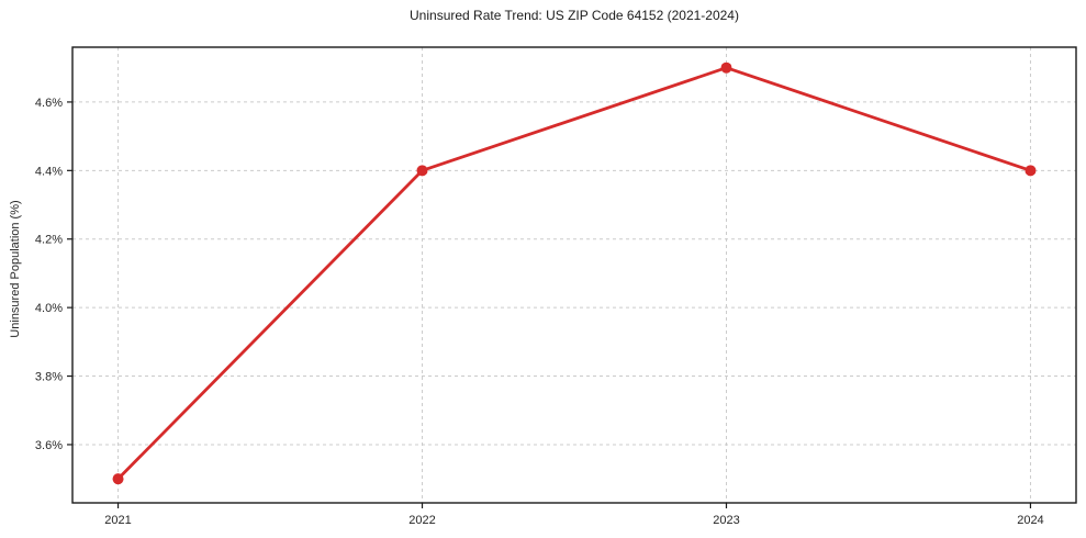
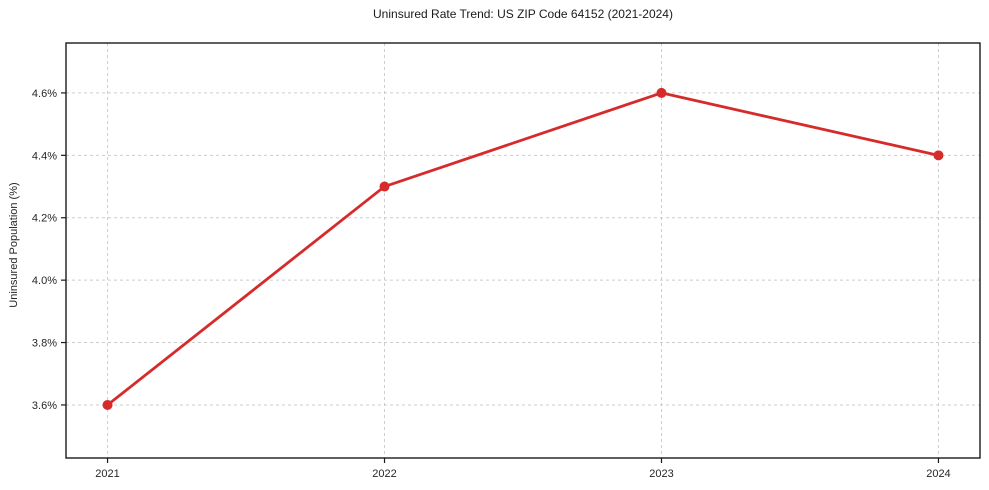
2021: 3.5% -> 3.6%
2022: 4.4% -> 4.3%
2023: 4.7% -> 4.6%
